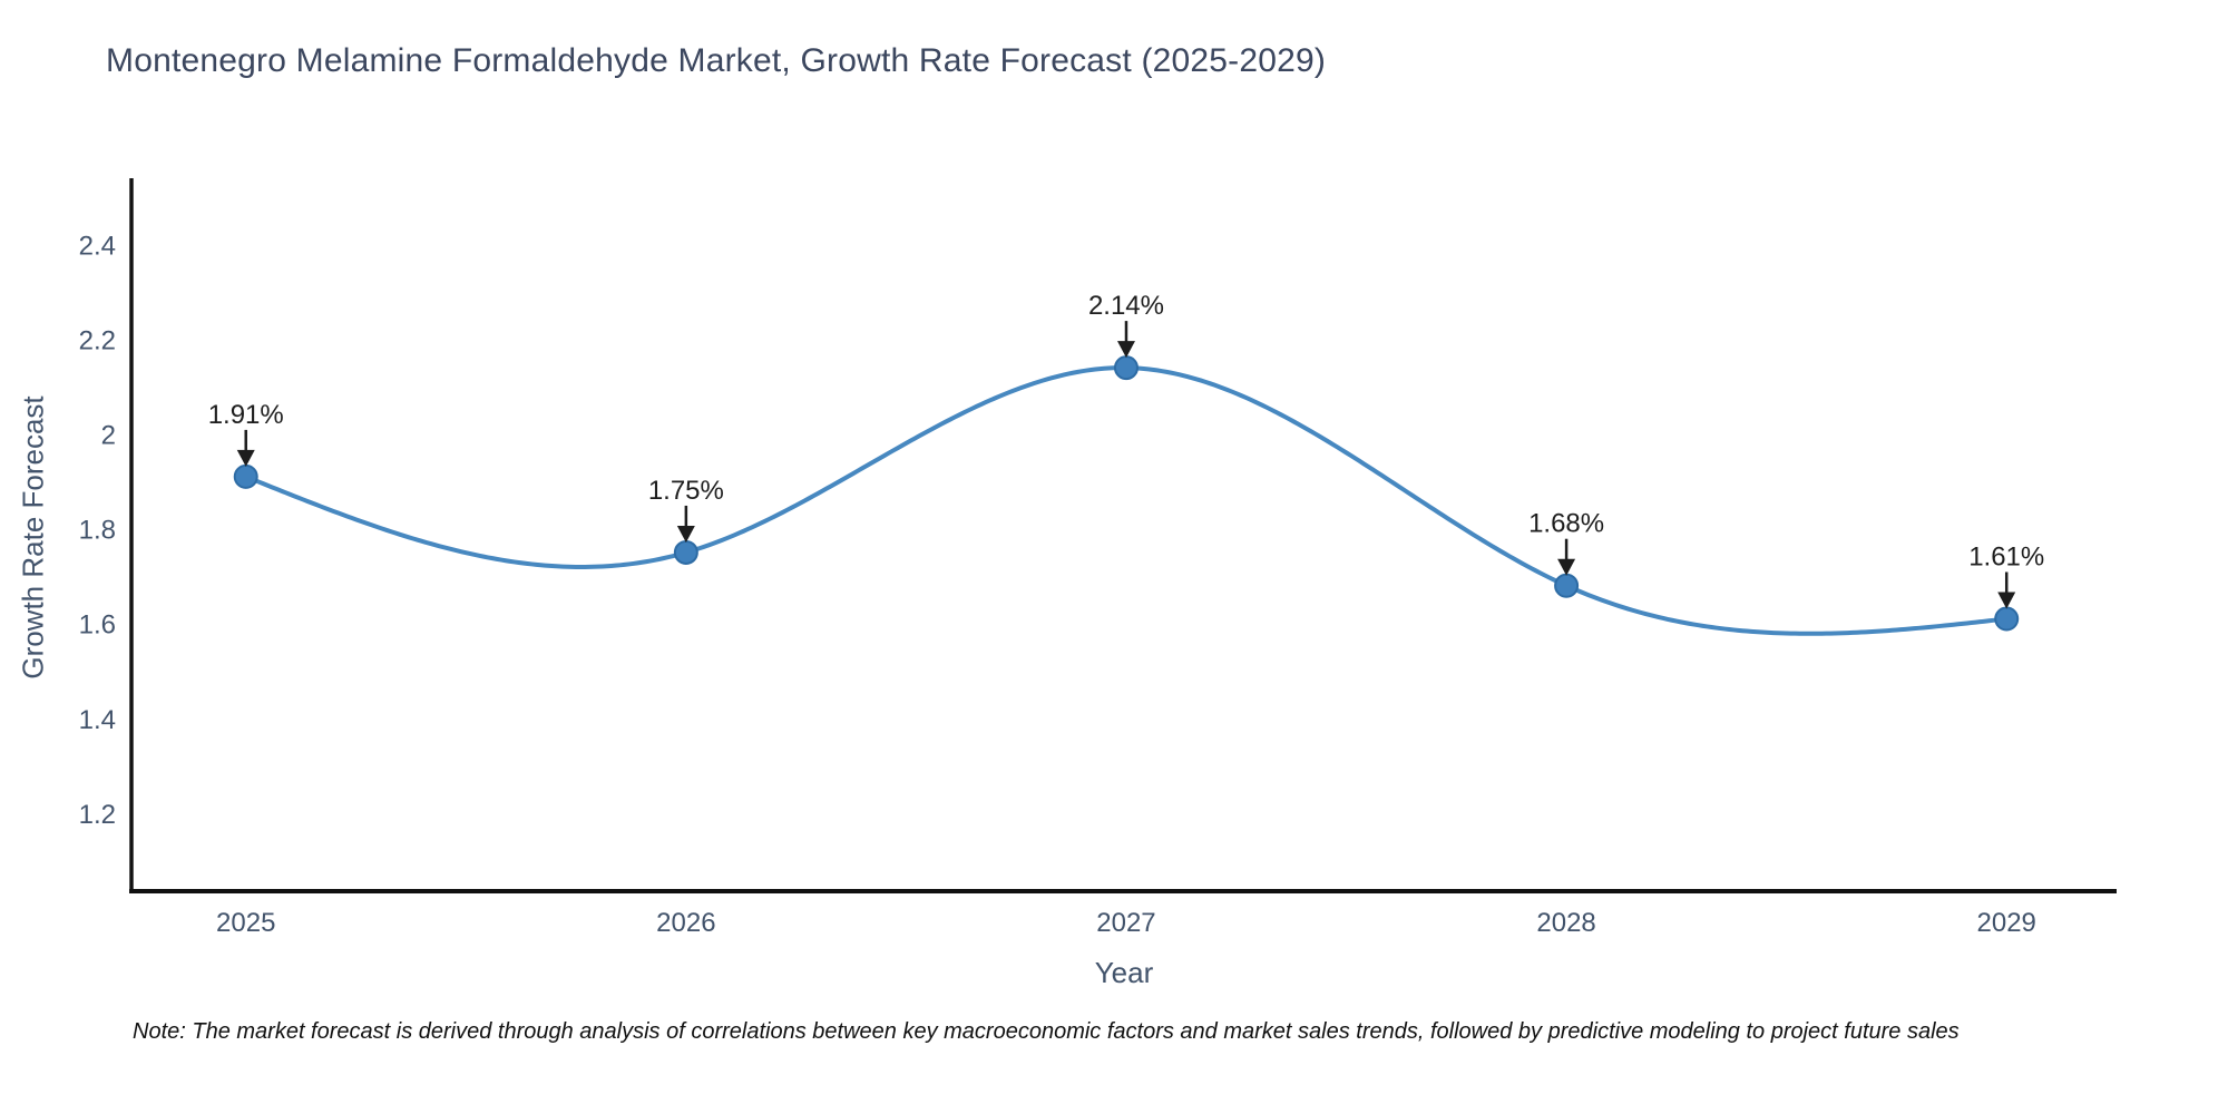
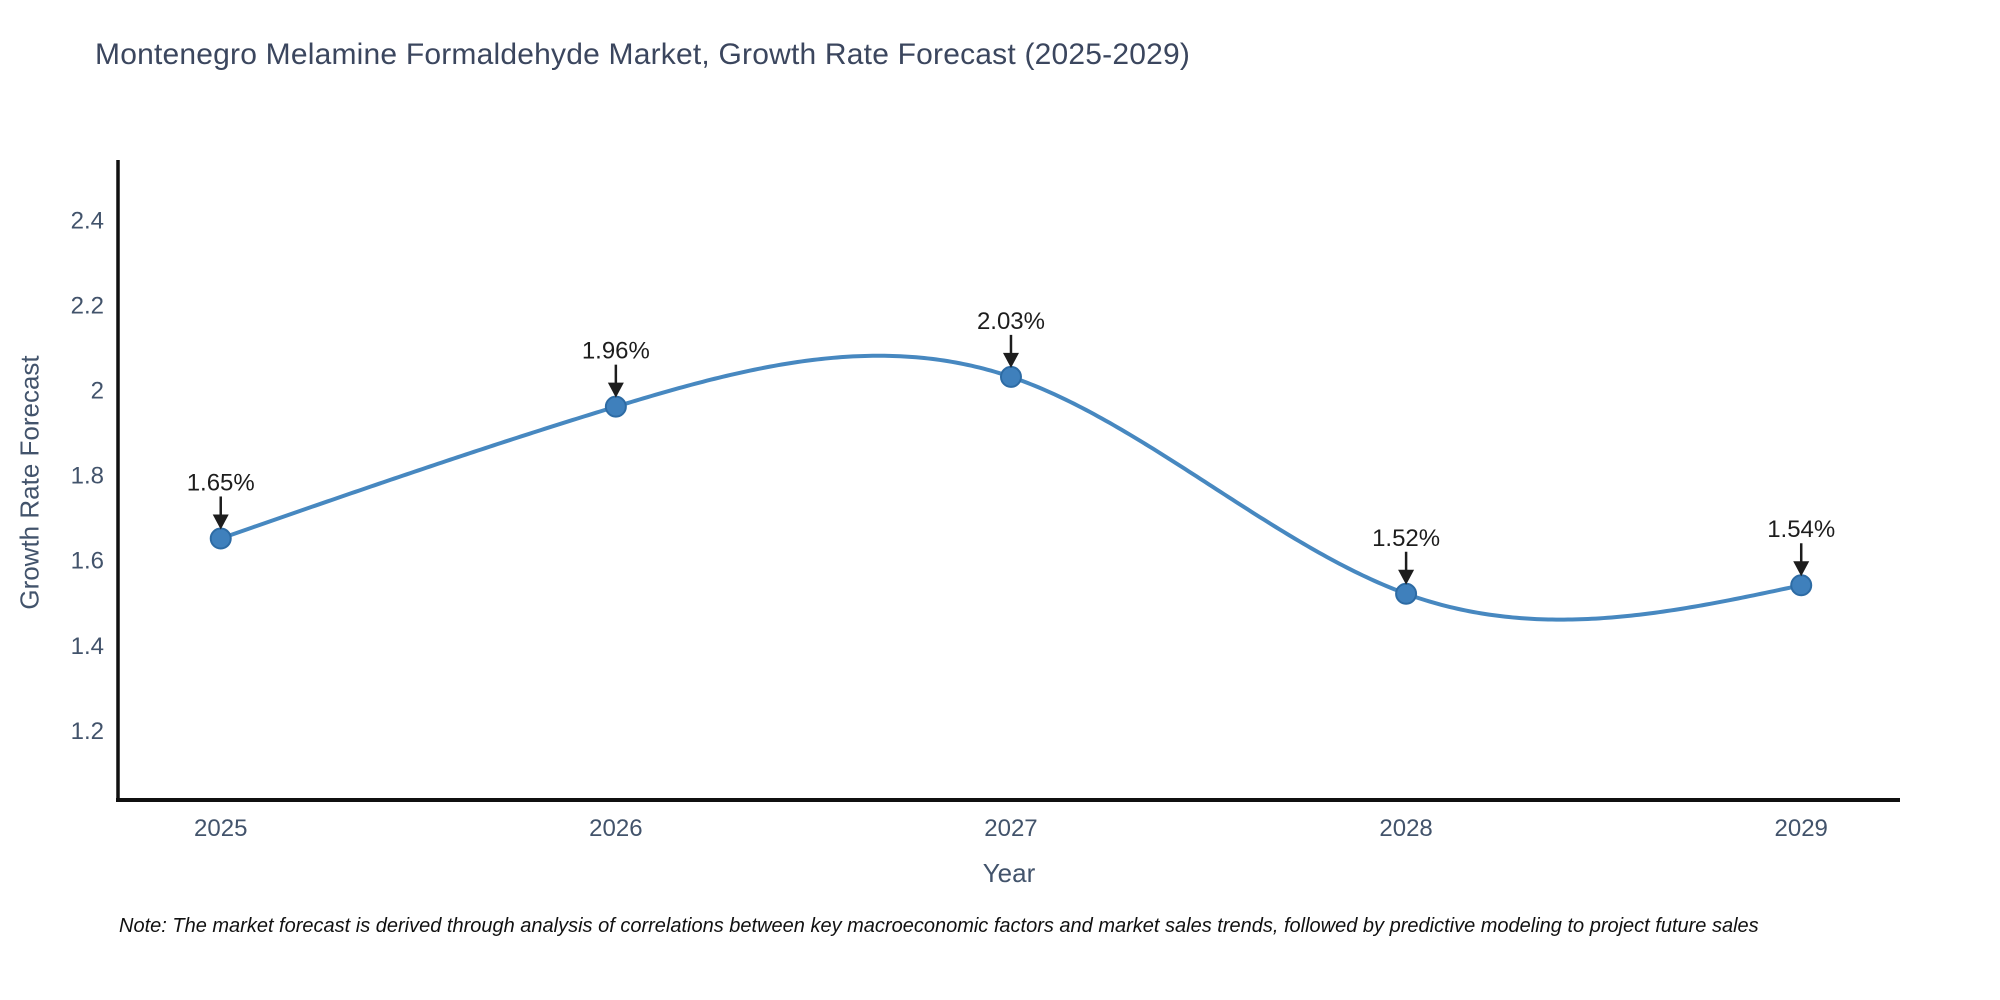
2025: 1.91% -> 1.65%
2026: 1.75% -> 1.96%
2027: 2.14% -> 2.03%
2028: 1.68% -> 1.52%
2029: 1.61% -> 1.54%
